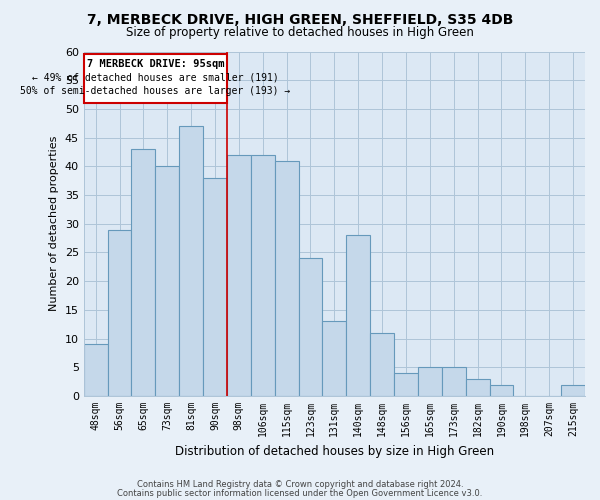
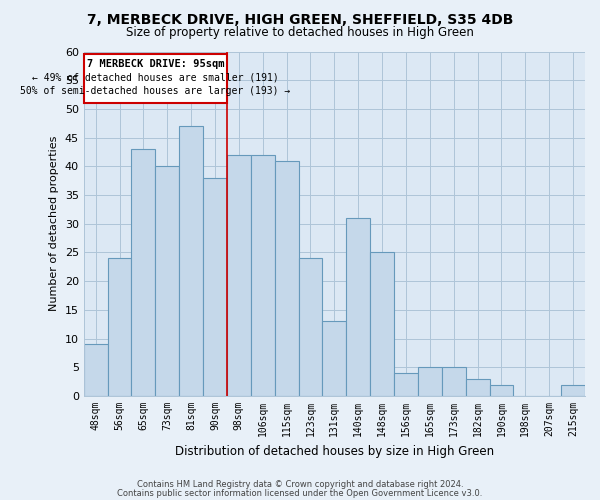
56sqm: 29 -> 24
140sqm: 28 -> 31
148sqm: 11 -> 25
